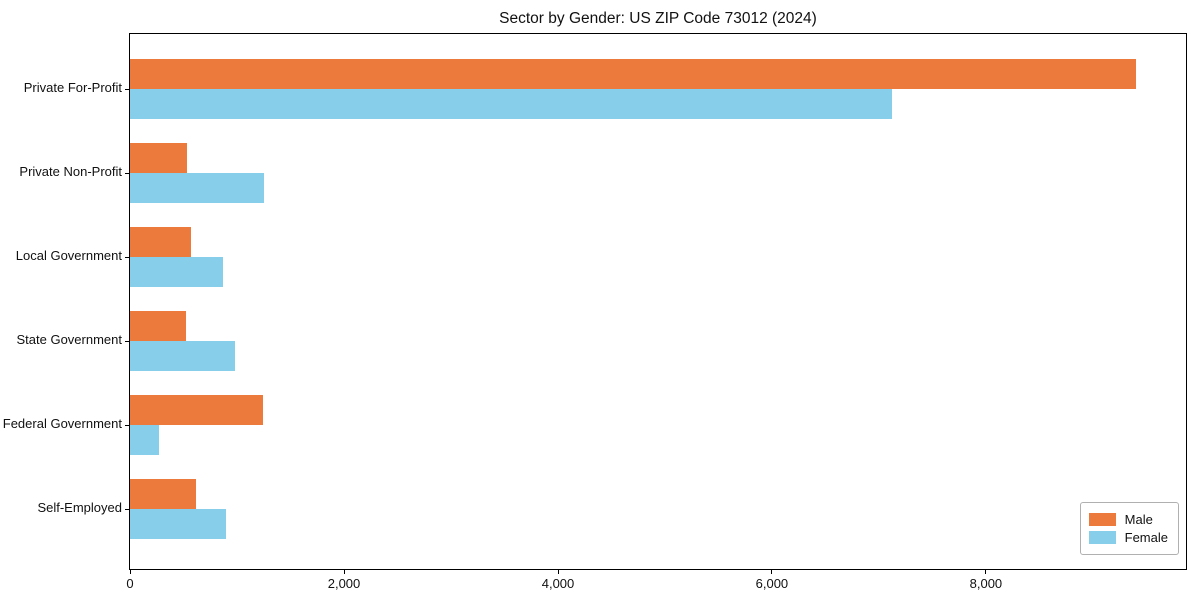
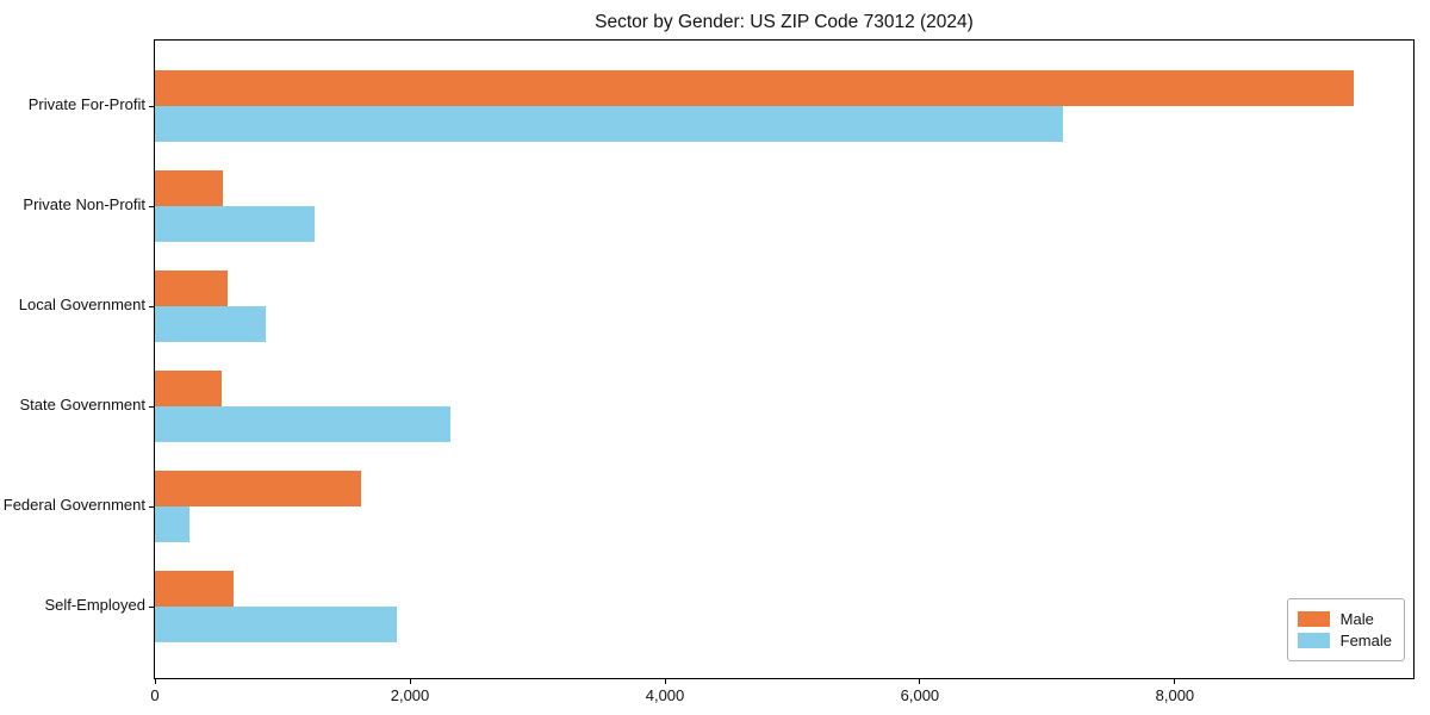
Female/State Government: 980 -> 2320
Male/Federal Government: 1240 -> 1620
Female/Self-Employed: 900 -> 1900
